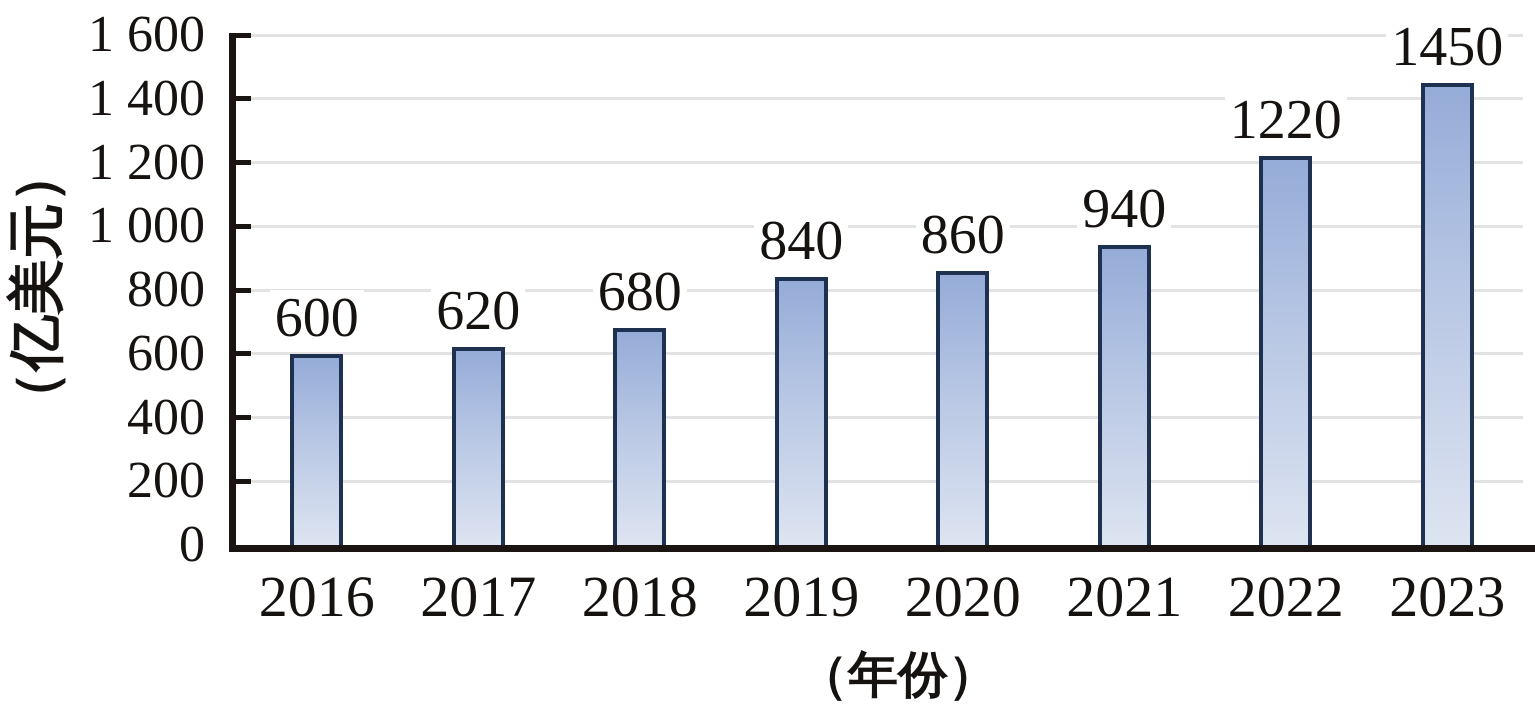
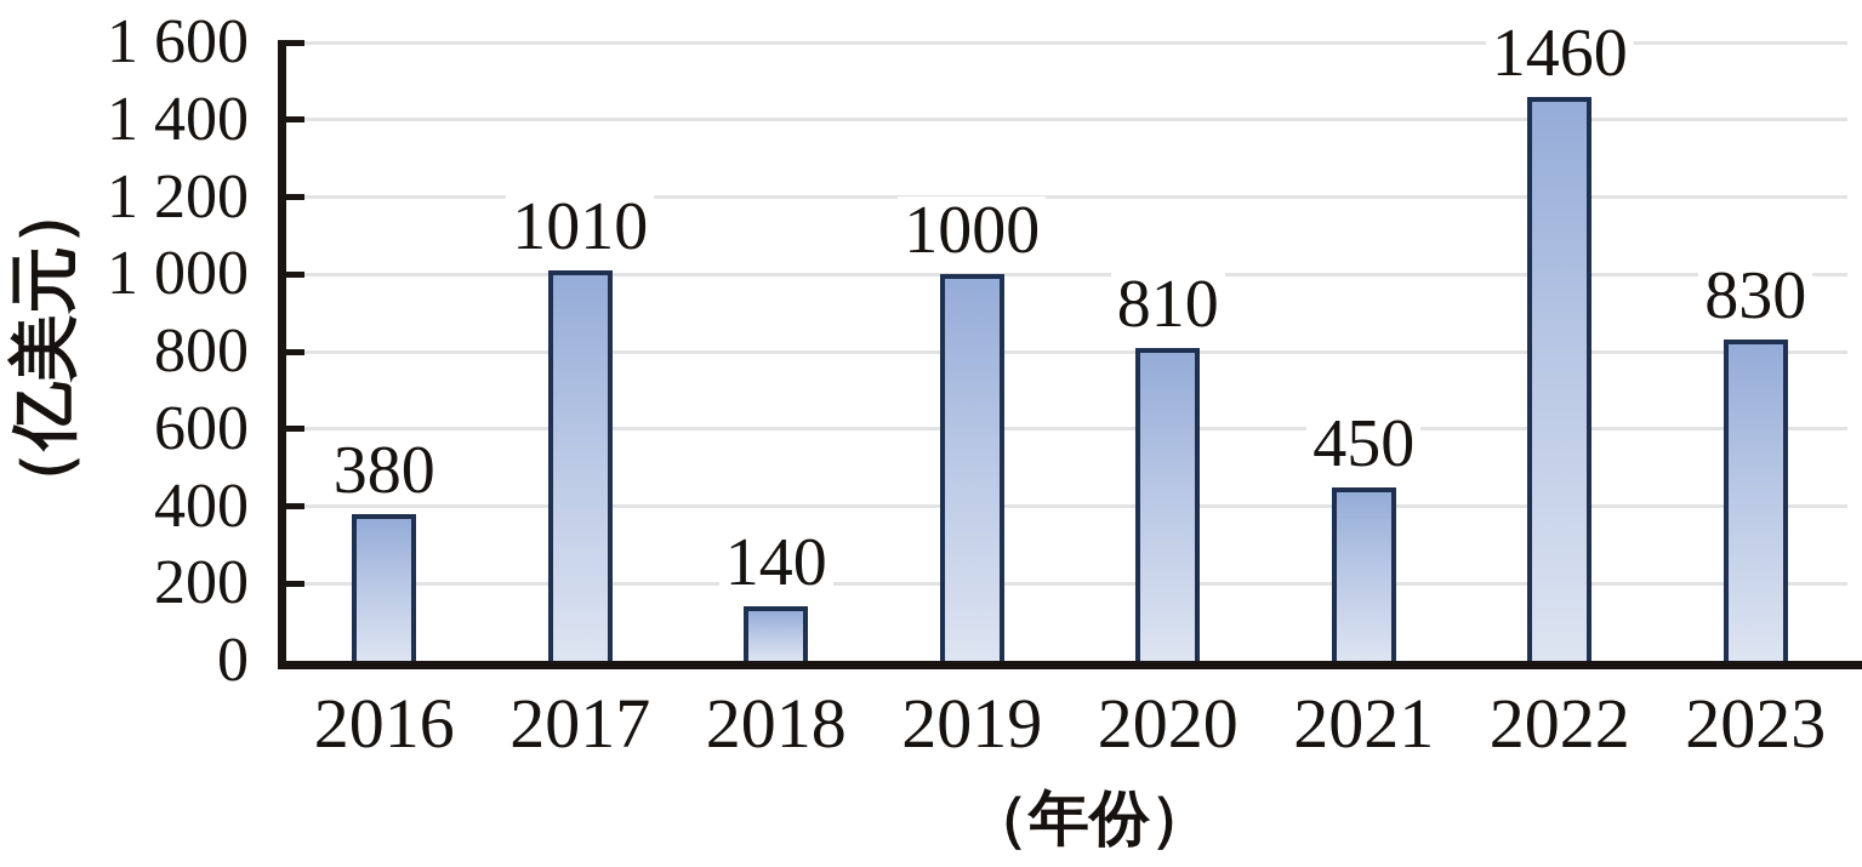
2016: 600 -> 380
2017: 620 -> 1010
2018: 680 -> 140
2019: 840 -> 1000
2020: 860 -> 810
2021: 940 -> 450
2022: 1220 -> 1460
2023: 1450 -> 830
